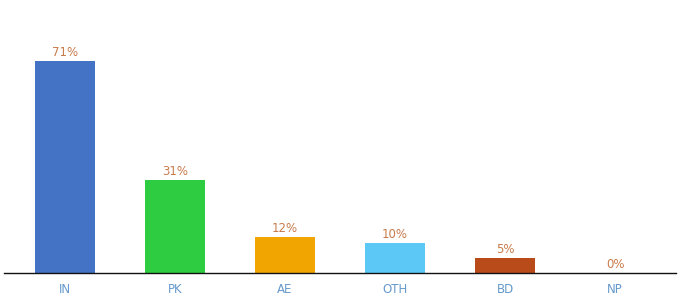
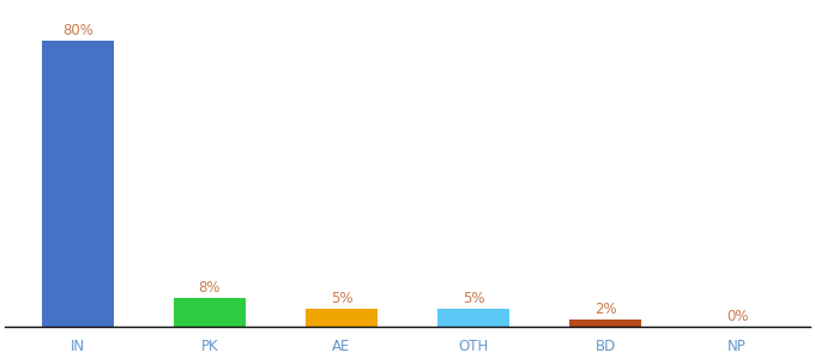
IN: 71% -> 80%
PK: 31% -> 8%
AE: 12% -> 5%
OTH: 10% -> 5%
BD: 5% -> 2%
